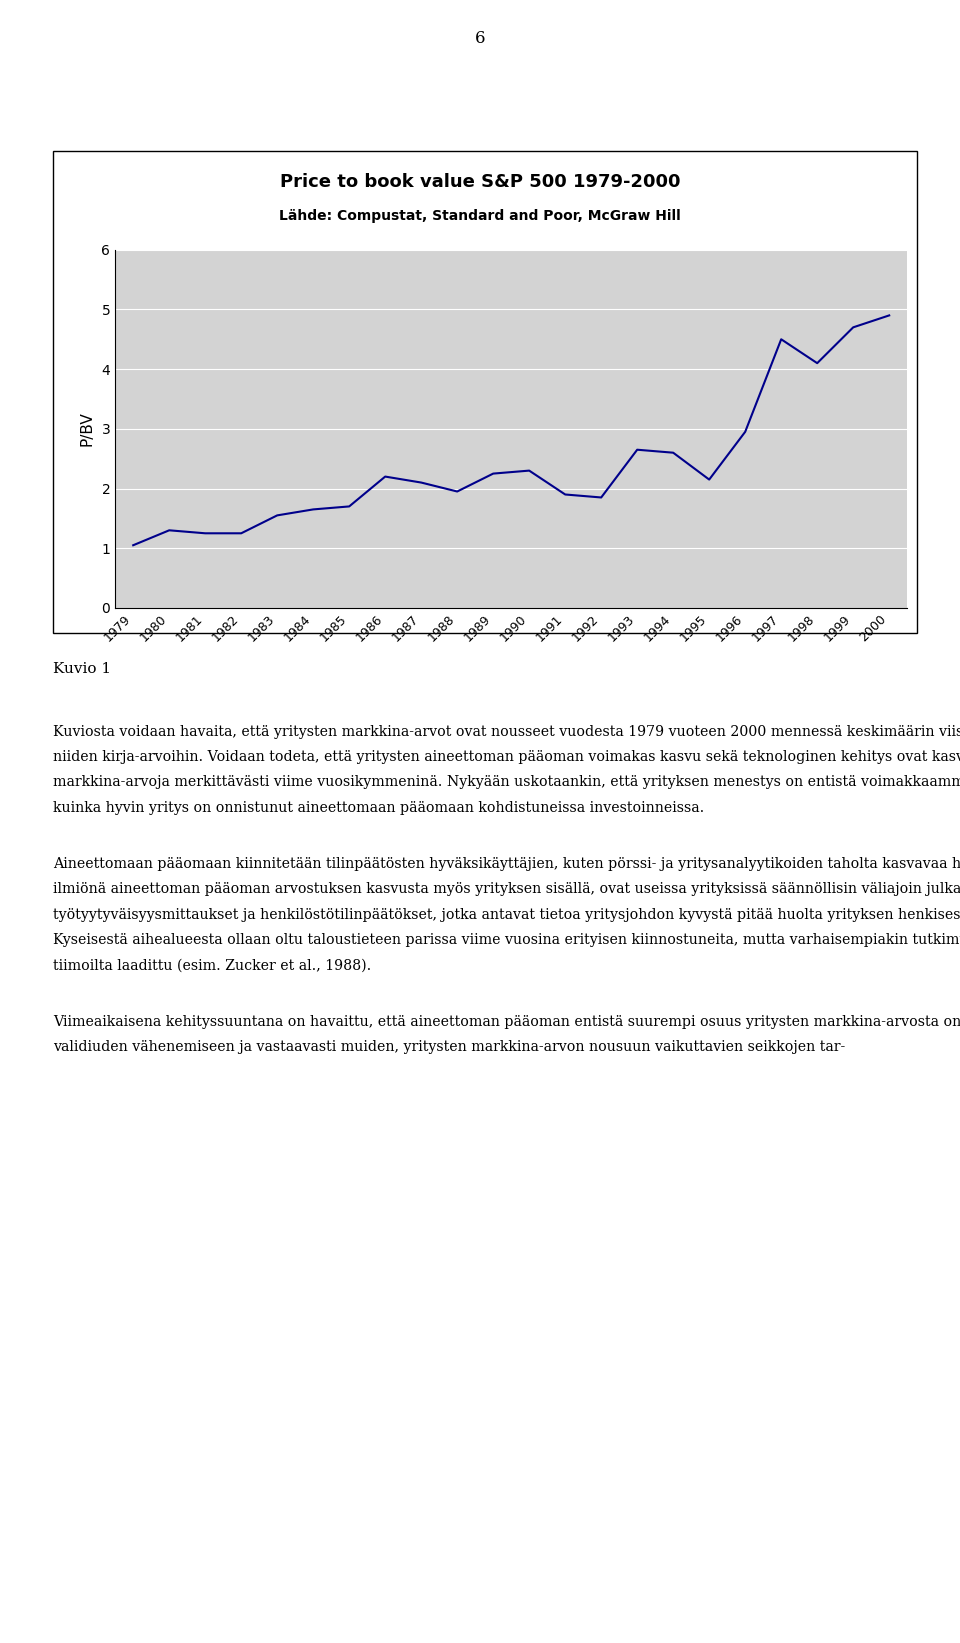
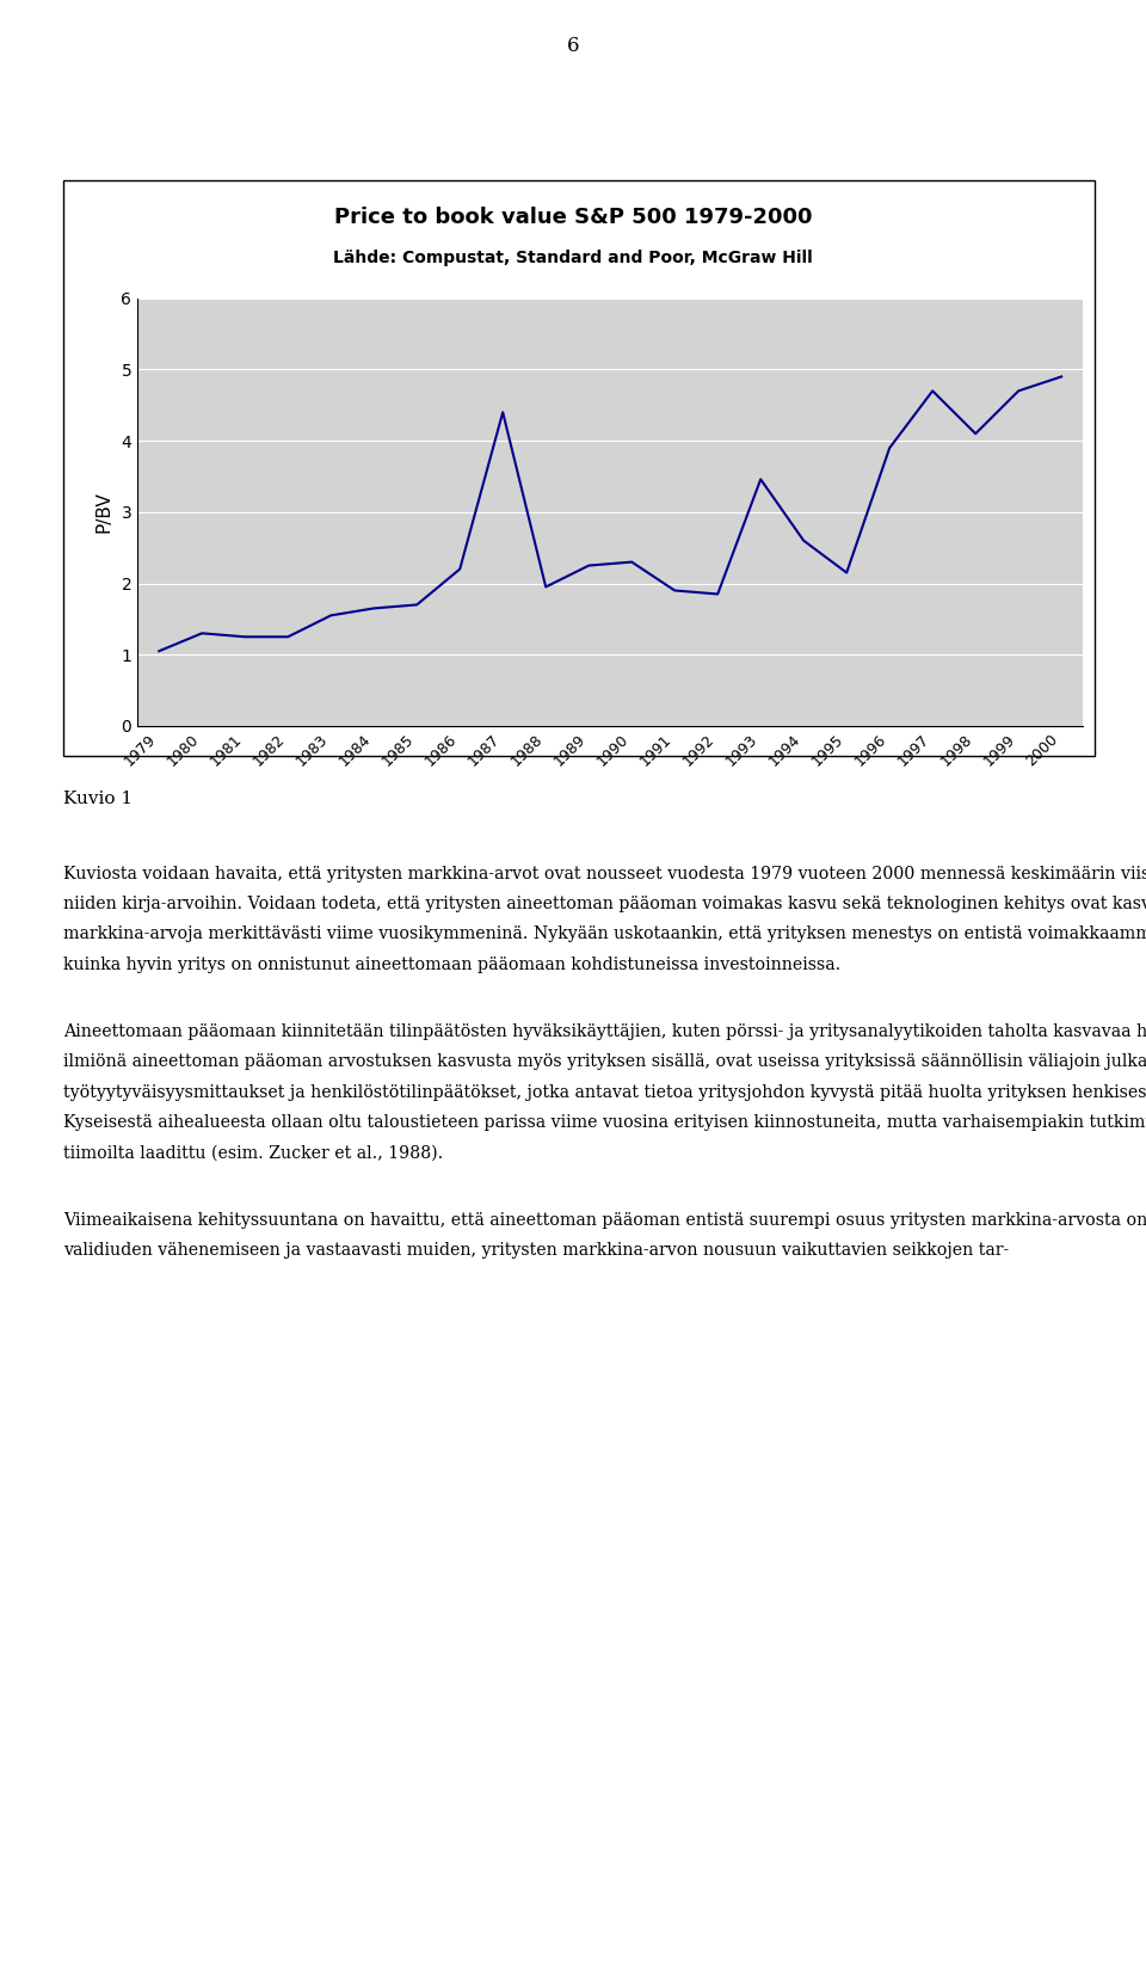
1987: 2.10 -> 4.40
1993: 2.65 -> 3.46
1996: 2.95 -> 3.90
1997: 4.50 -> 4.70
